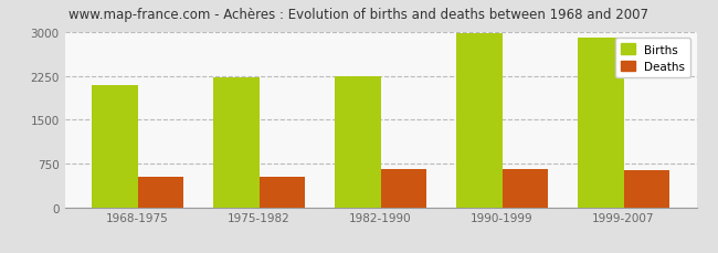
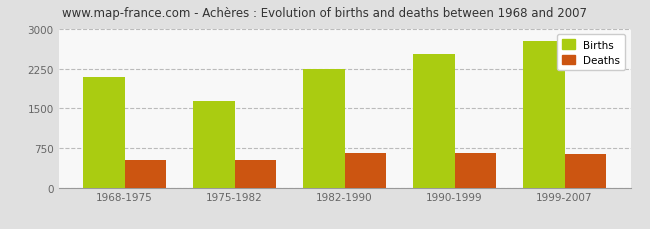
Births/1975-1982: 2230 -> 1640
Births/1990-1999: 2970 -> 2520
Births/1999-2007: 2910 -> 2780
